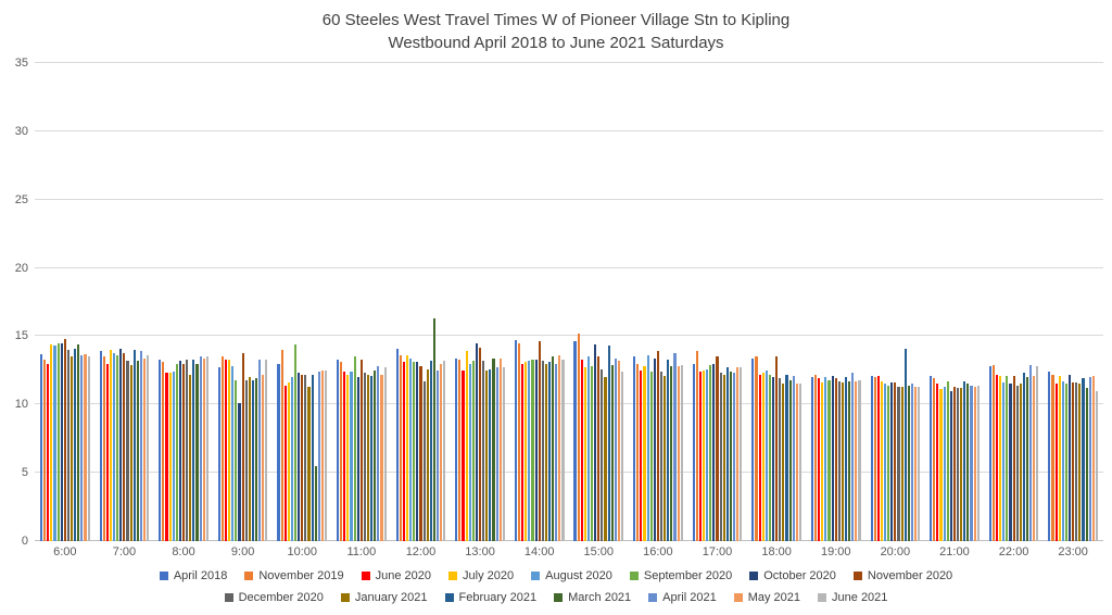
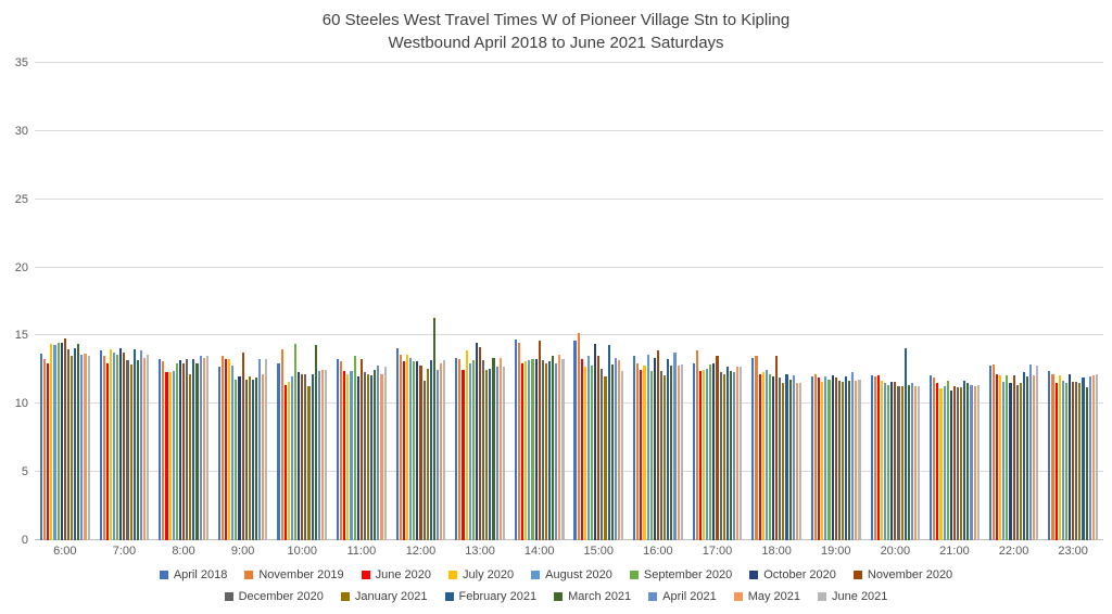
October 2020/9:00: 10.1 -> 12.0
March 2021/10:00: 5.5 -> 14.3
June 2021/23:00: 11.0 -> 12.2
